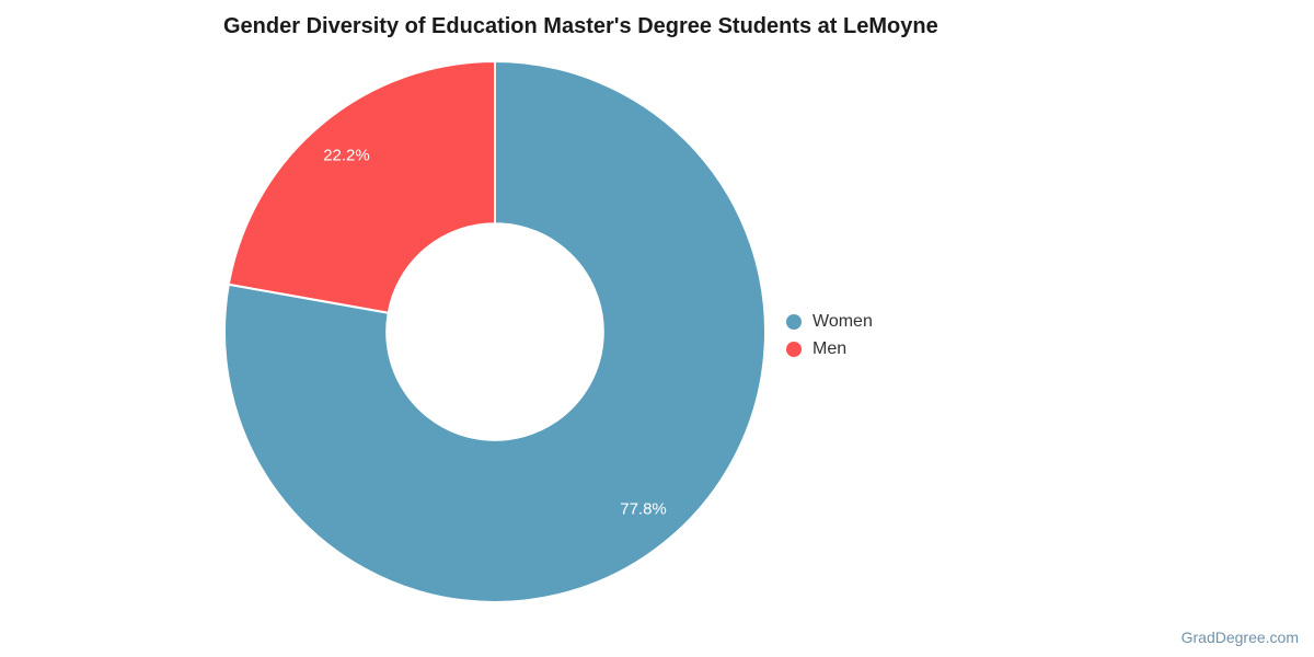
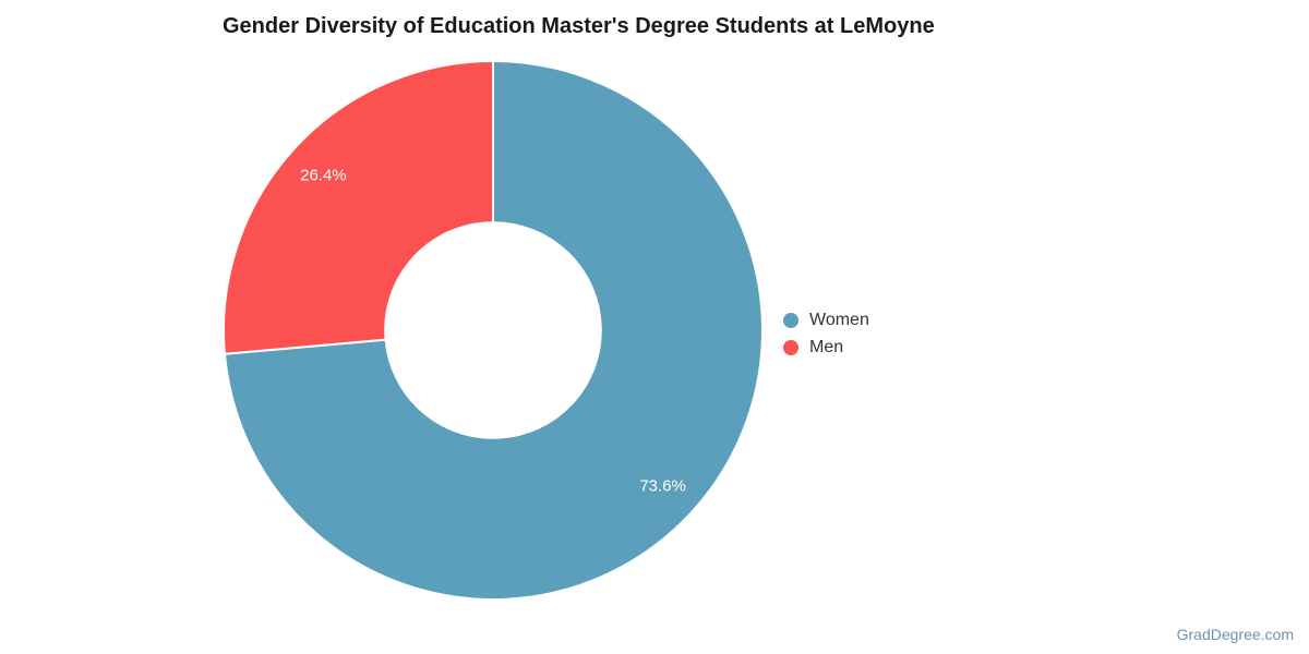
Women: 77.8% -> 73.6%
Men: 22.2% -> 26.4%
